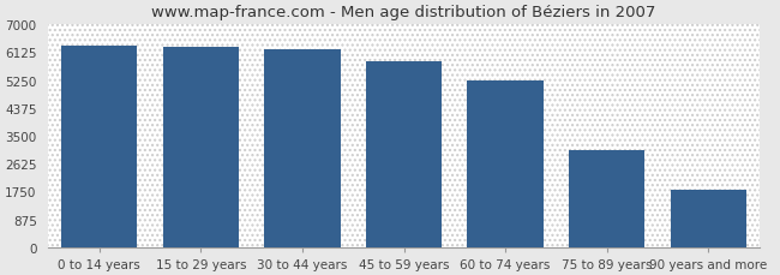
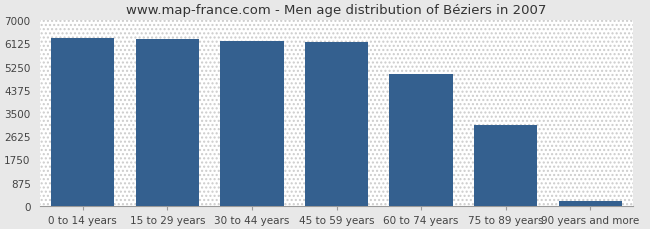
45 to 59 years: 5850 -> 6190
60 to 74 years: 5250 -> 4950
90 years and more: 1800 -> 200
